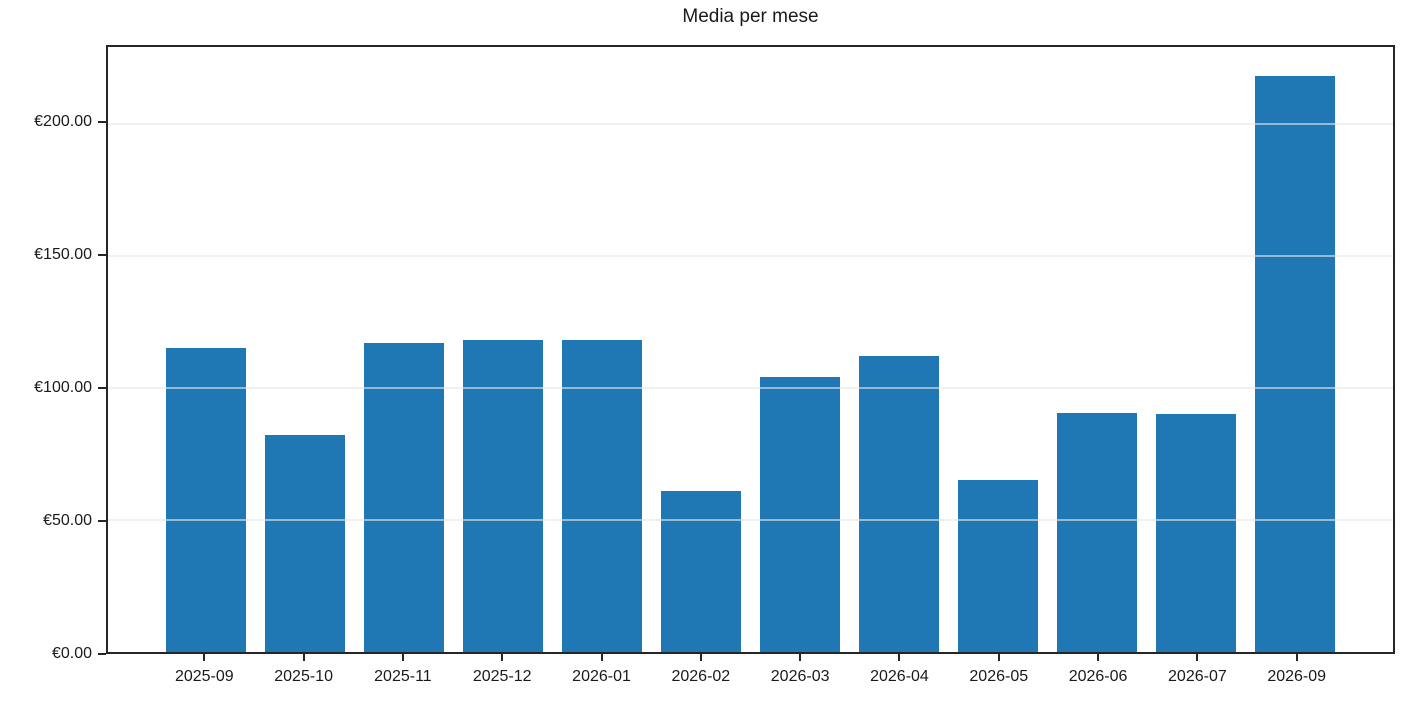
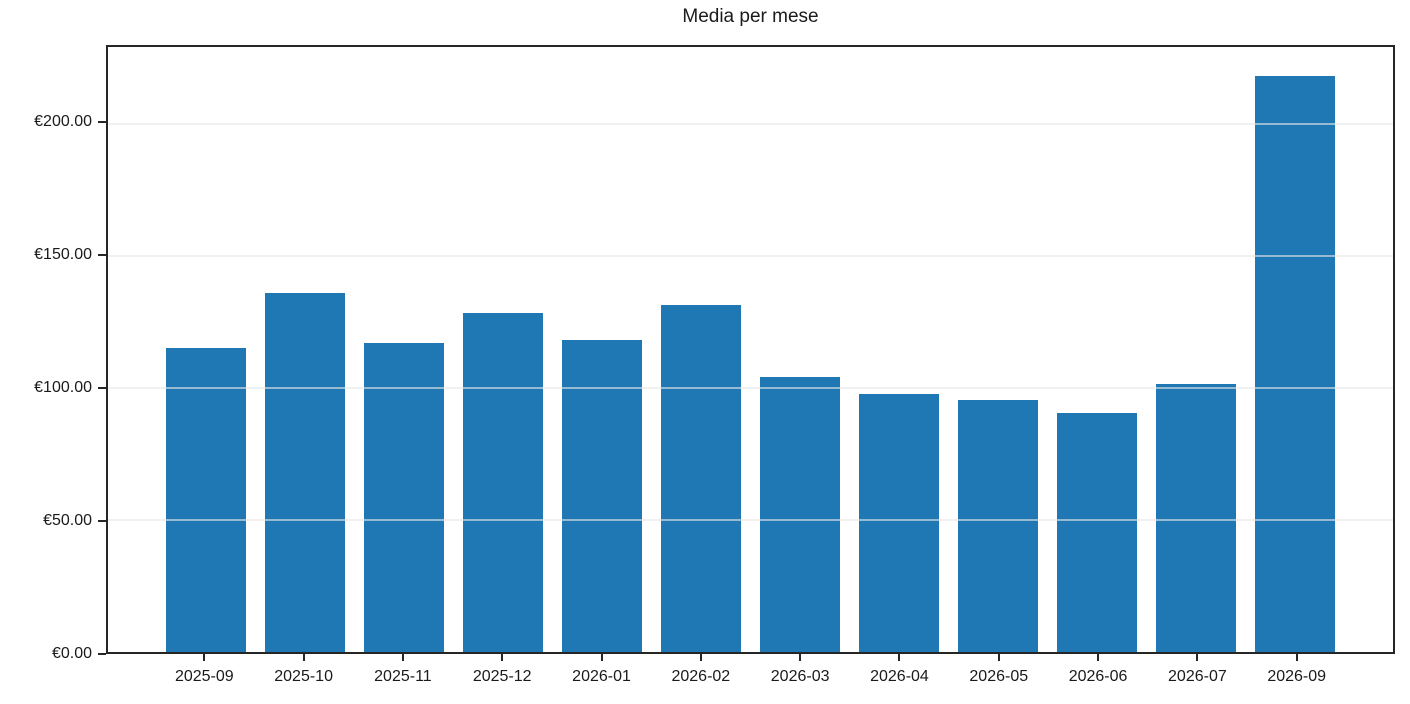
2025-10: €82 -> €136
2025-12: €118 -> €128
2026-02: €61 -> €132
2026-04: €112 -> €98
2026-05: €65 -> €96
2026-07: €90 -> €102
